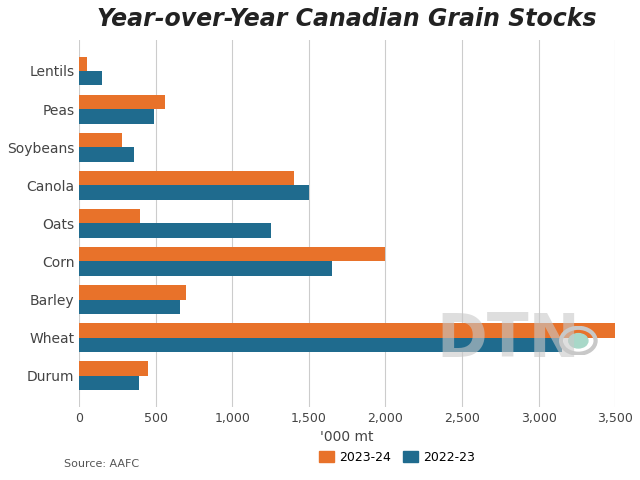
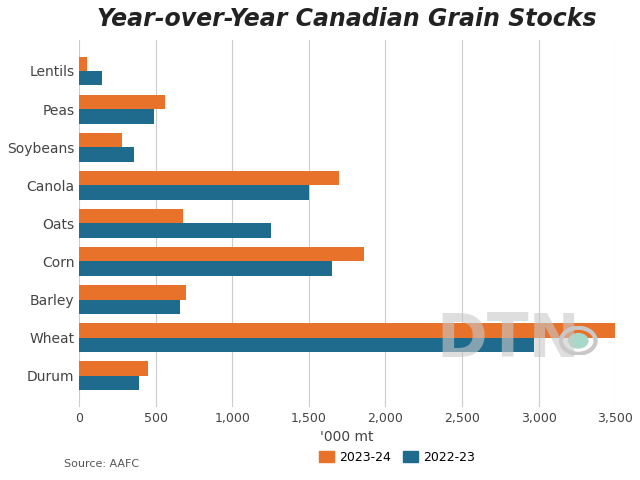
2023-24/Canola: 1,400 -> 1,700
2023-24/Oats: 400 -> 680
2023-24/Corn: 2,000 -> 1,860
2022-23/Wheat: 3,150 -> 2,970
